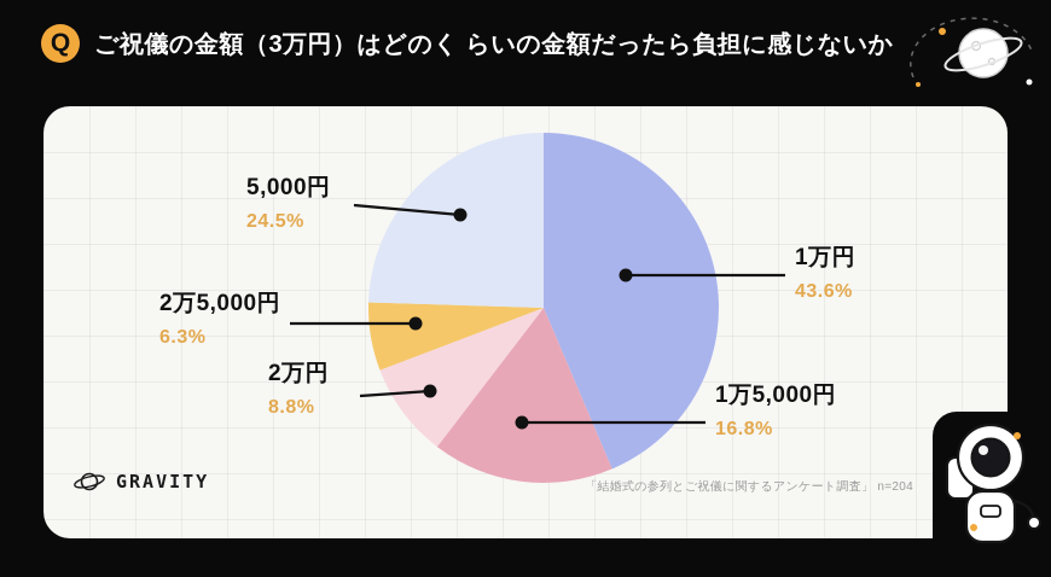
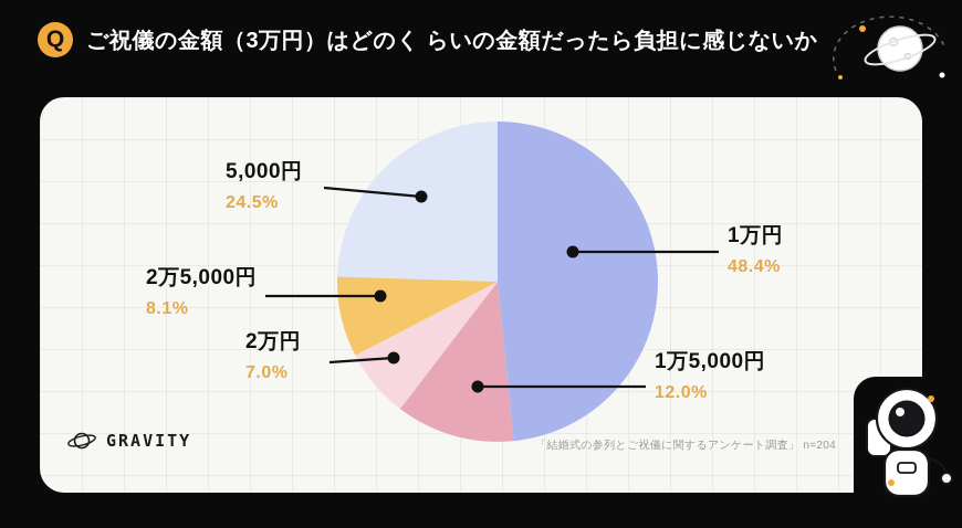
1万円: 43.6% -> 48.4%
1万5,000円: 16.8% -> 12.0%
2万円: 8.8% -> 7.0%
2万5,000円: 6.3% -> 8.1%
